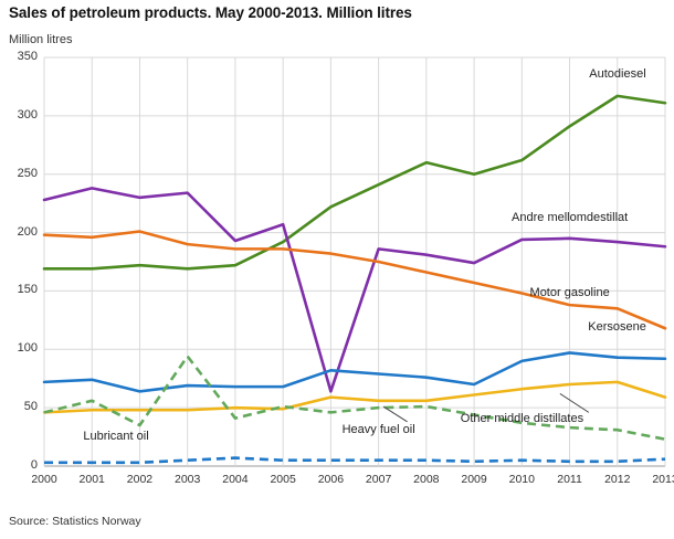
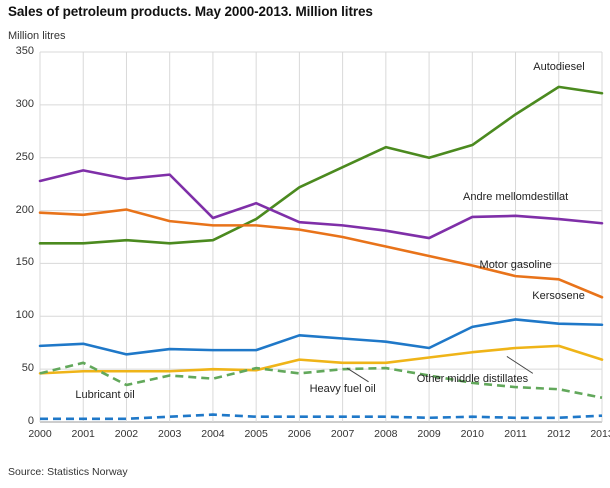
Heavy fuel oil/2003: 94 -> 44
Andre mellomdestillat/2006: 64 -> 189
